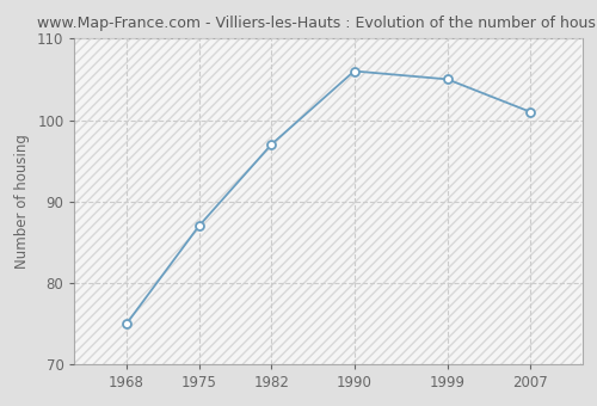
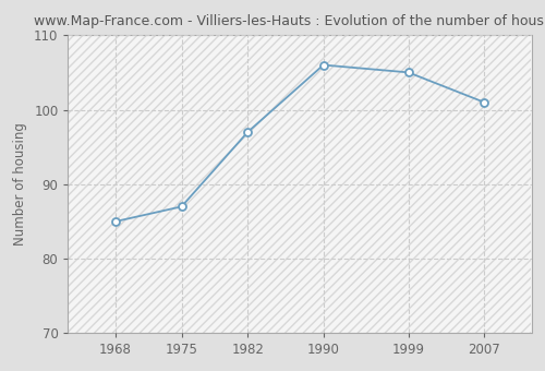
1968: 75 -> 85
